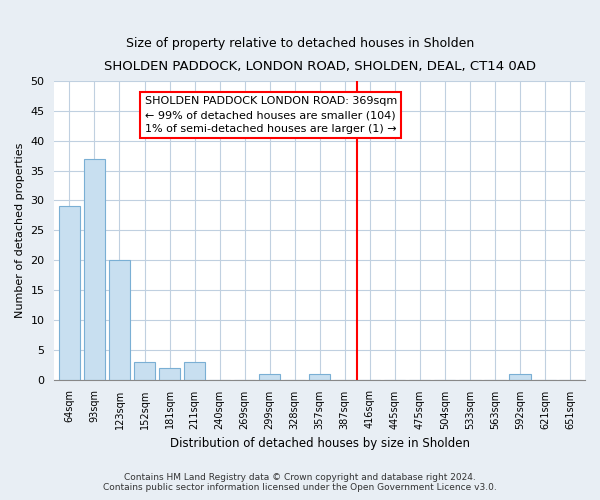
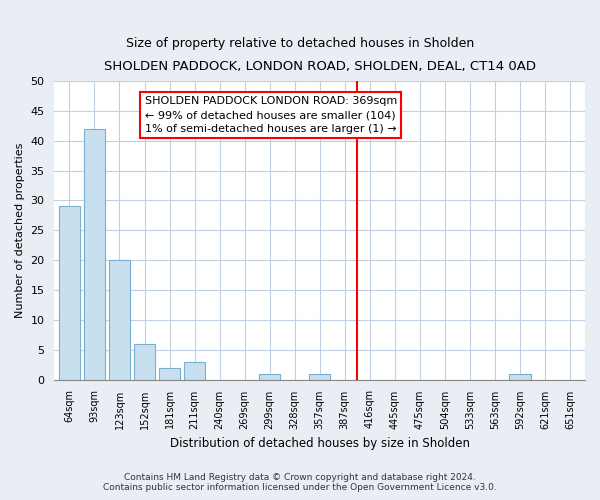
93sqm: 37 -> 42
152sqm: 3 -> 6
